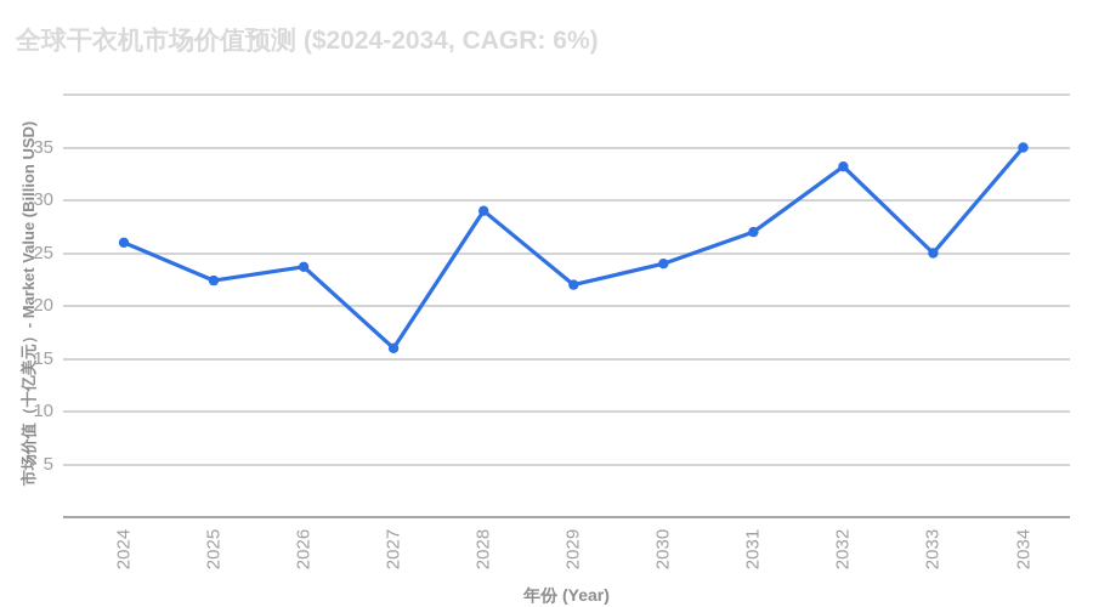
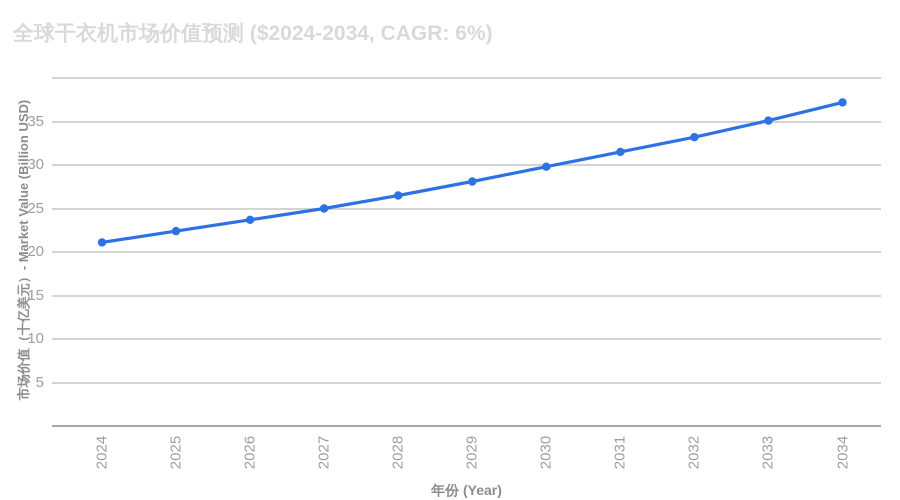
2024: 26 -> 21
2027: 16 -> 25
2028: 29 -> 26
2029: 22 -> 28
2030: 24 -> 30
2031: 27 -> 32
2033: 25 -> 35
2034: 35 -> 37
